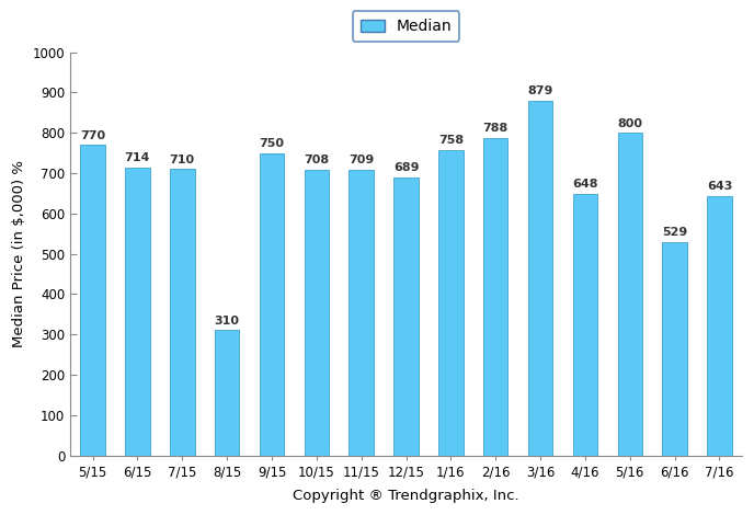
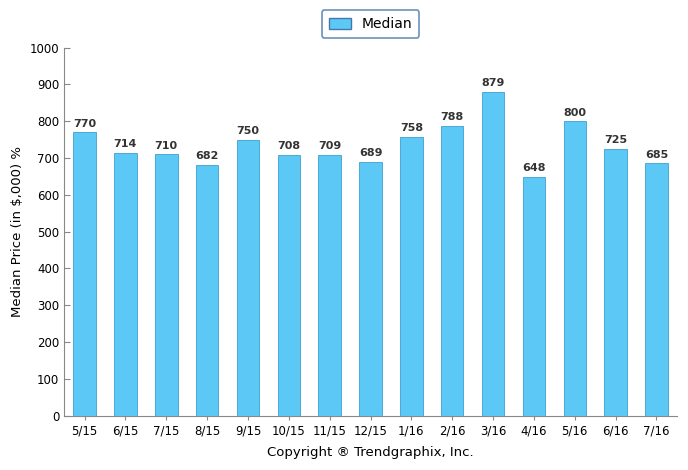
8/15: 310 -> 682
6/16: 529 -> 725
7/16: 643 -> 685
